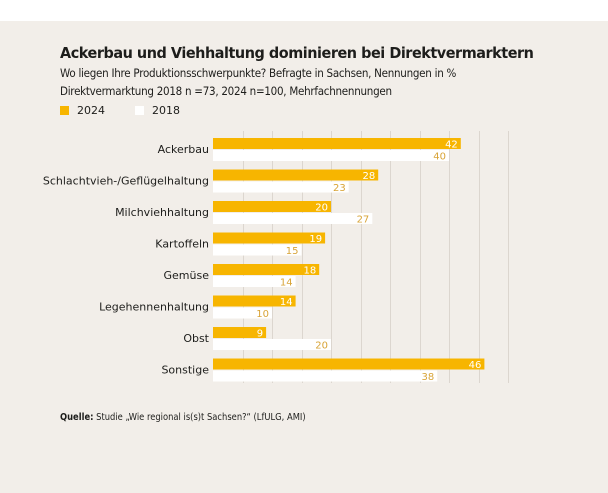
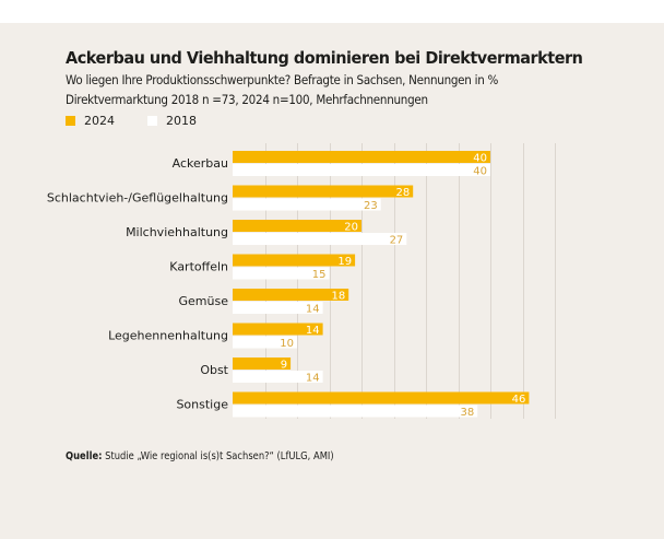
2024/Ackerbau: 42 -> 40
2018/Obst: 20 -> 14
